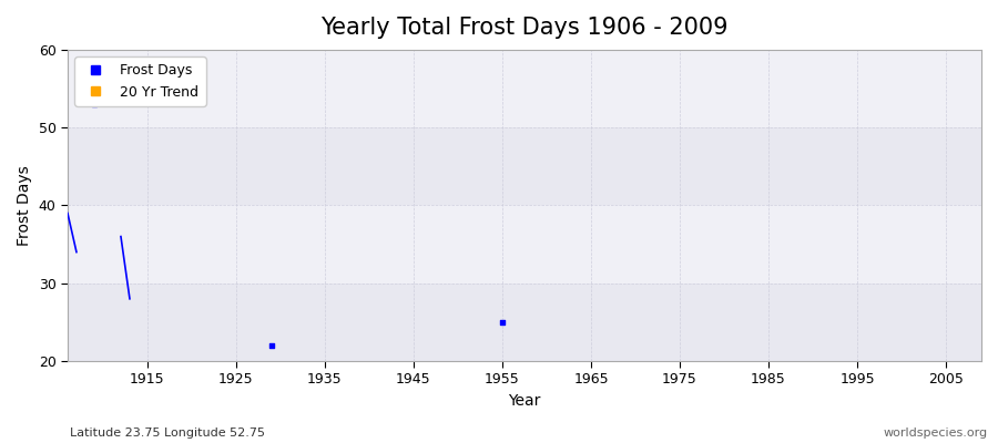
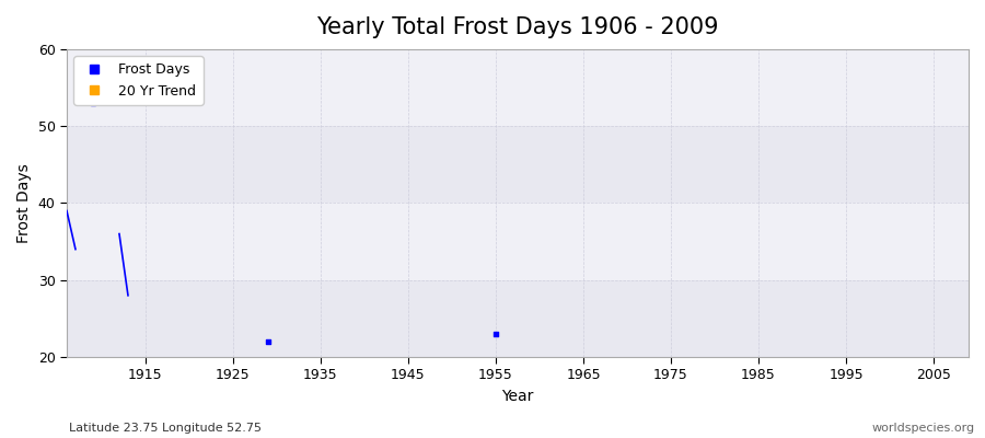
1955: 25 -> 23
